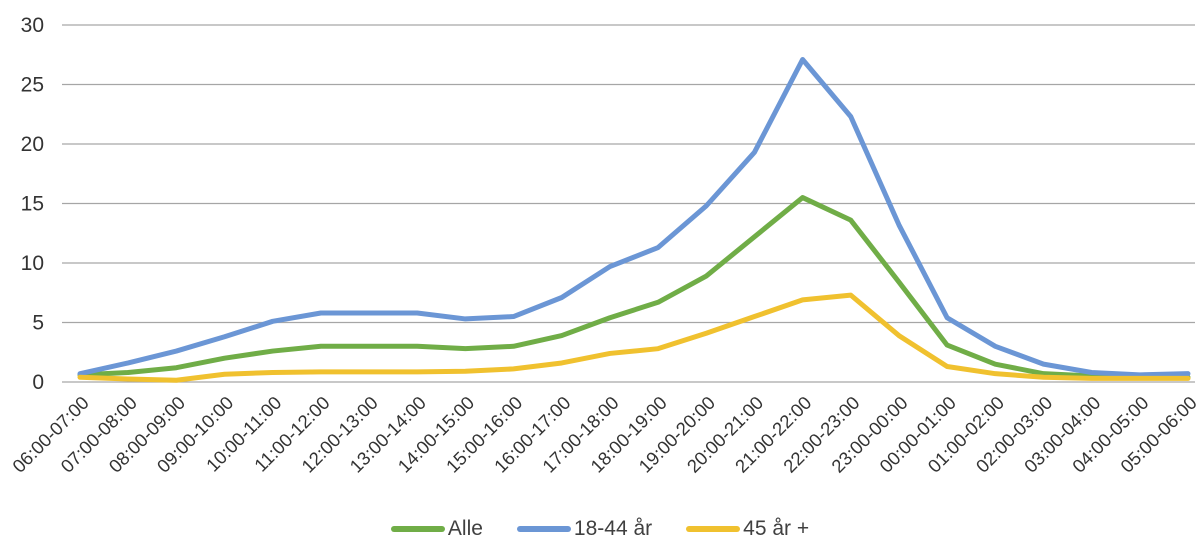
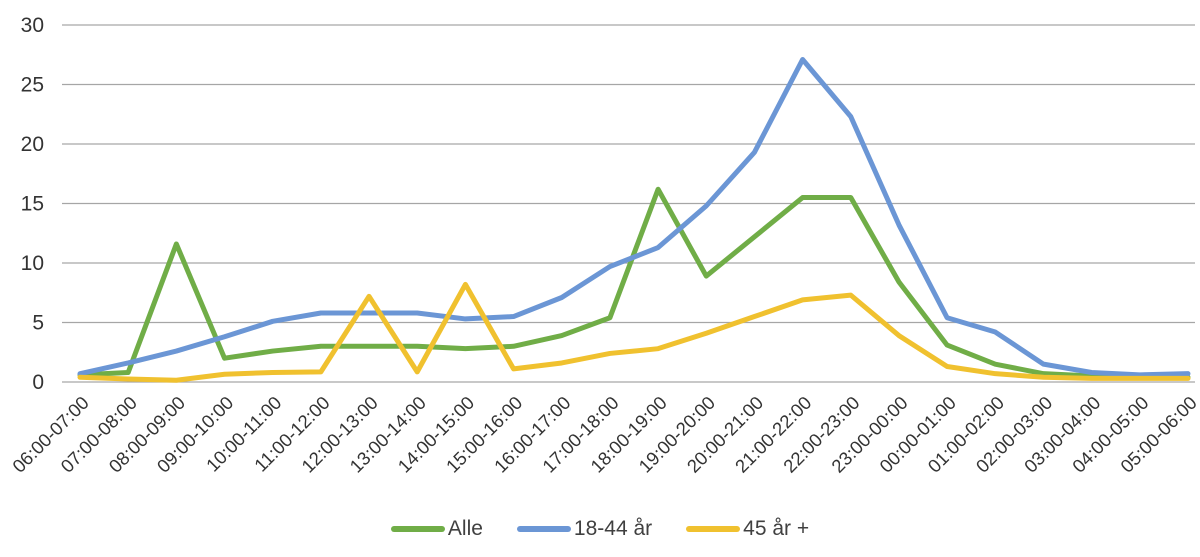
Alle/08:00-09:00: 1.2 -> 11.6
45 år +/12:00-13:00: 0.8 -> 7.2
45 år +/14:00-15:00: 0.9 -> 8.2
Alle/18:00-19:00: 6.7 -> 16.2
Alle/22:00-23:00: 13.6 -> 15.5
18-44 år/01:00-02:00: 3.0 -> 4.2
